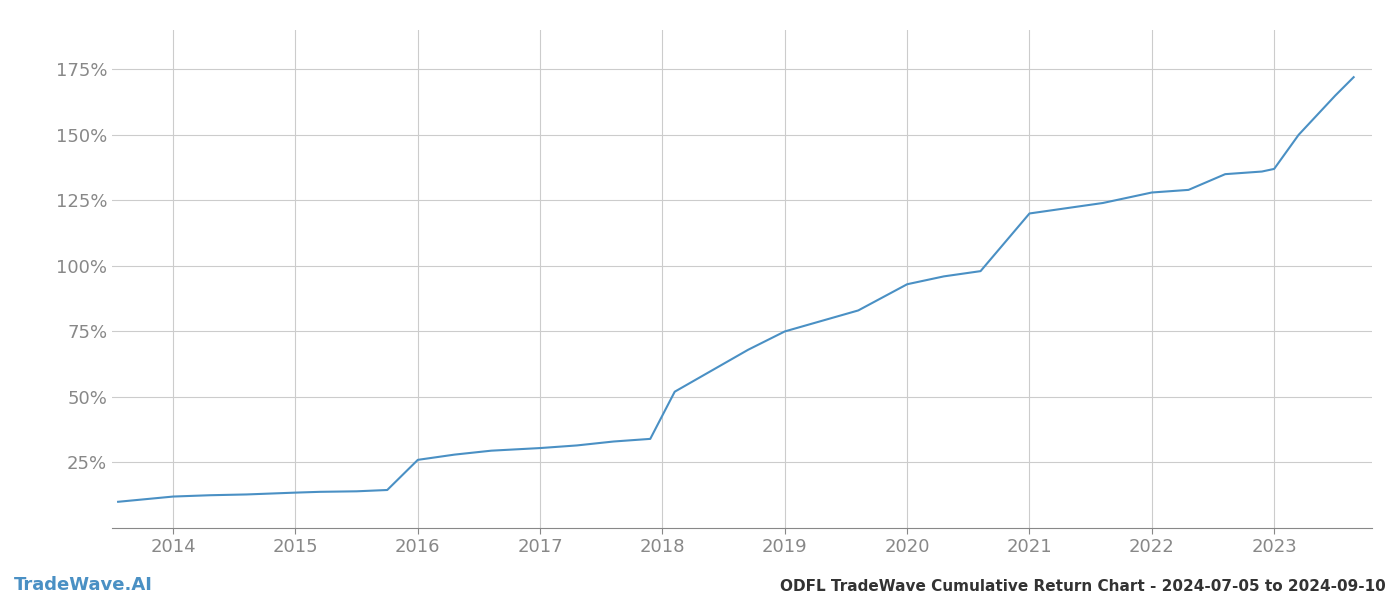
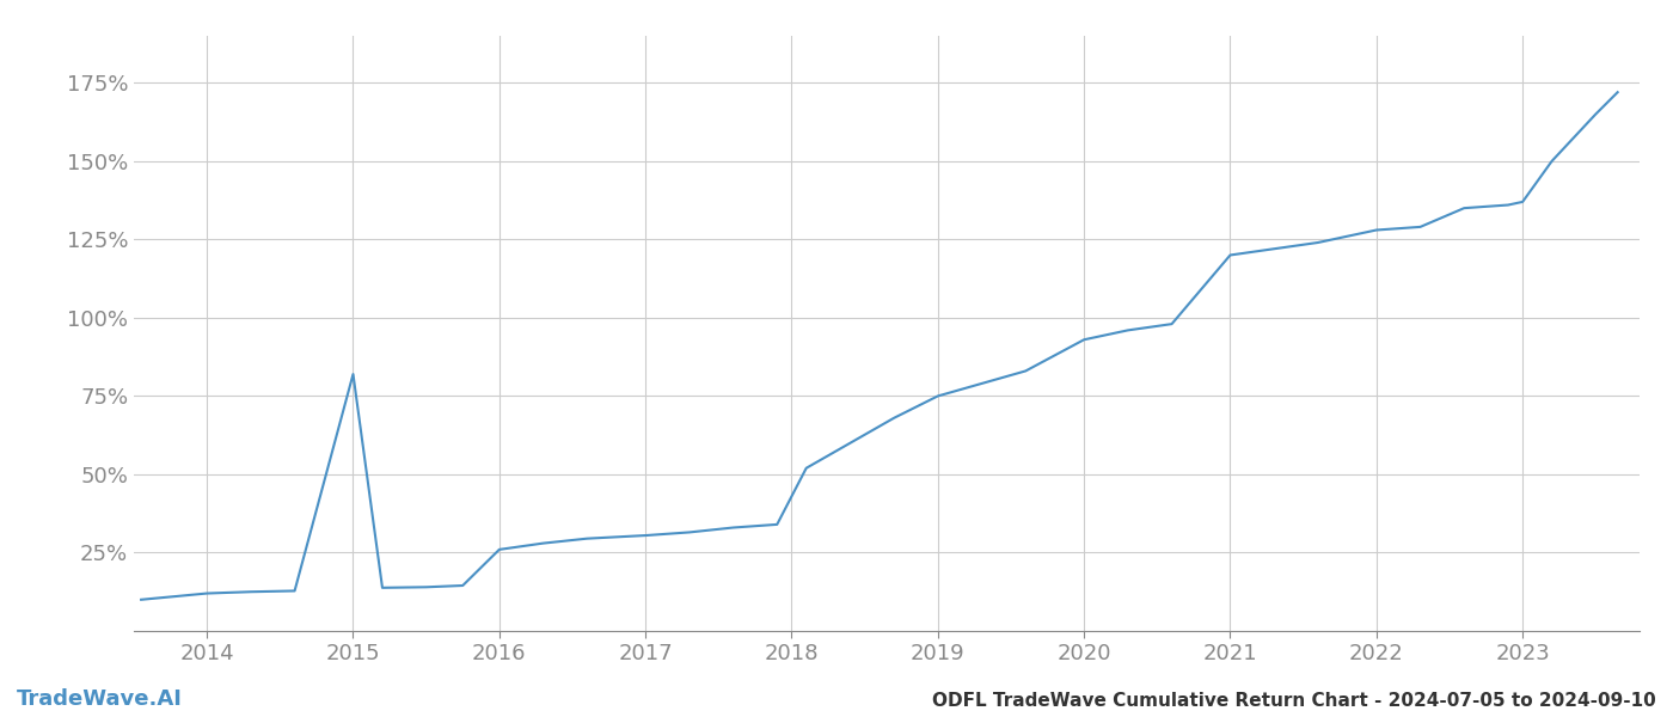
2015: 13.5% -> 82.0%
